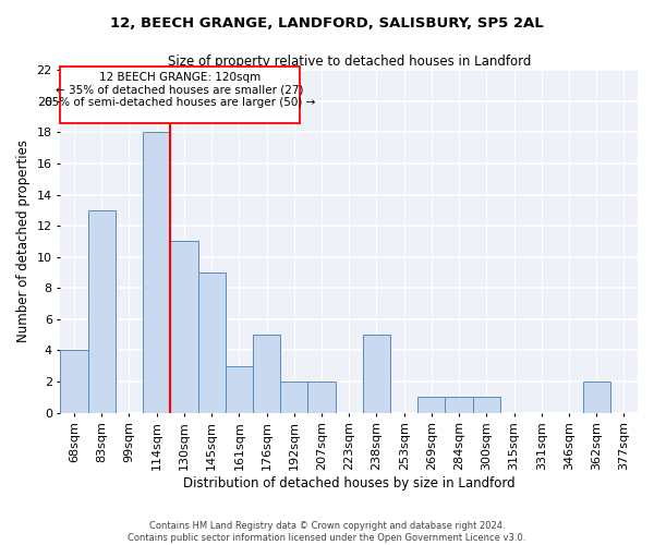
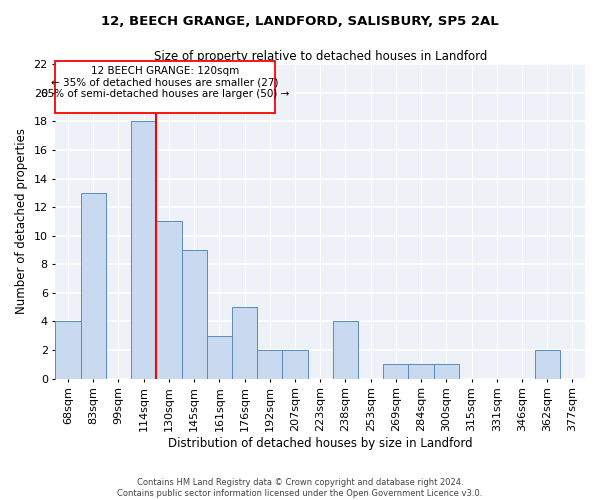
238sqm: 5 -> 4
